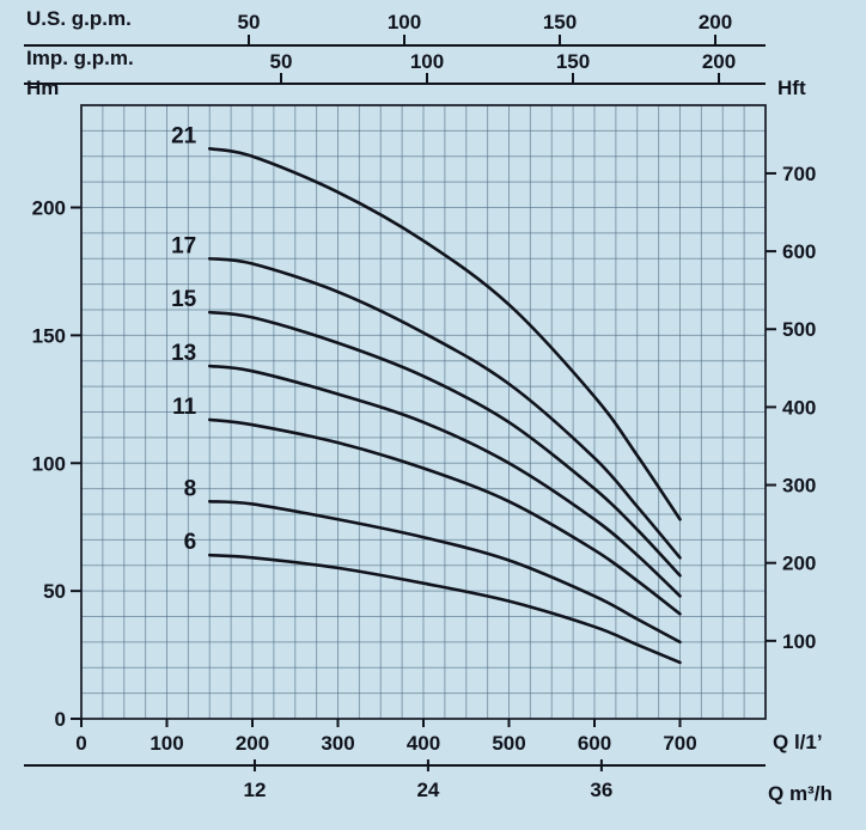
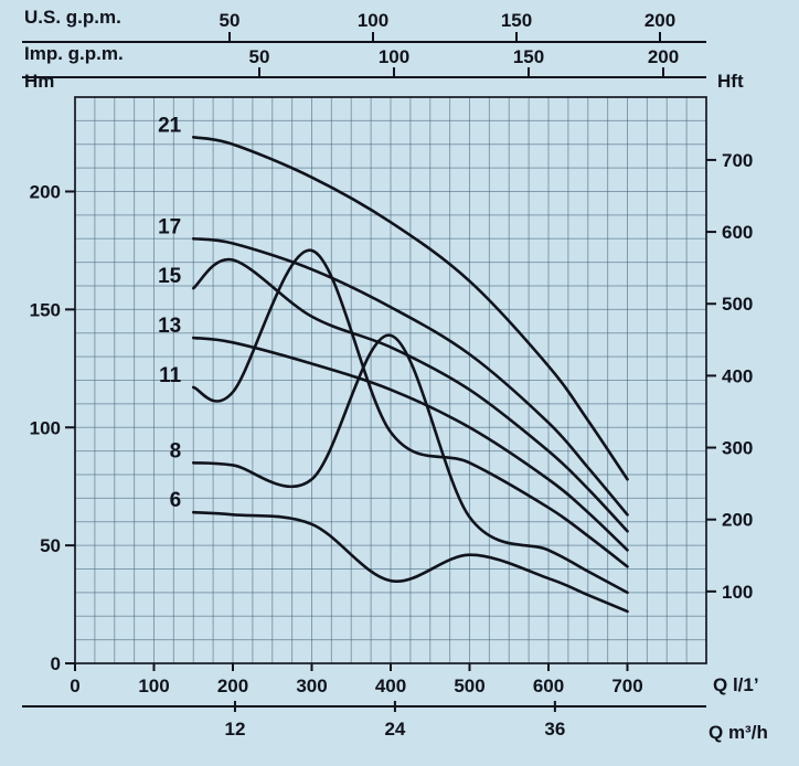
15/200: 157 -> 171
11/300: 108 -> 175
8/400: 71 -> 139
6/400: 53 -> 35
